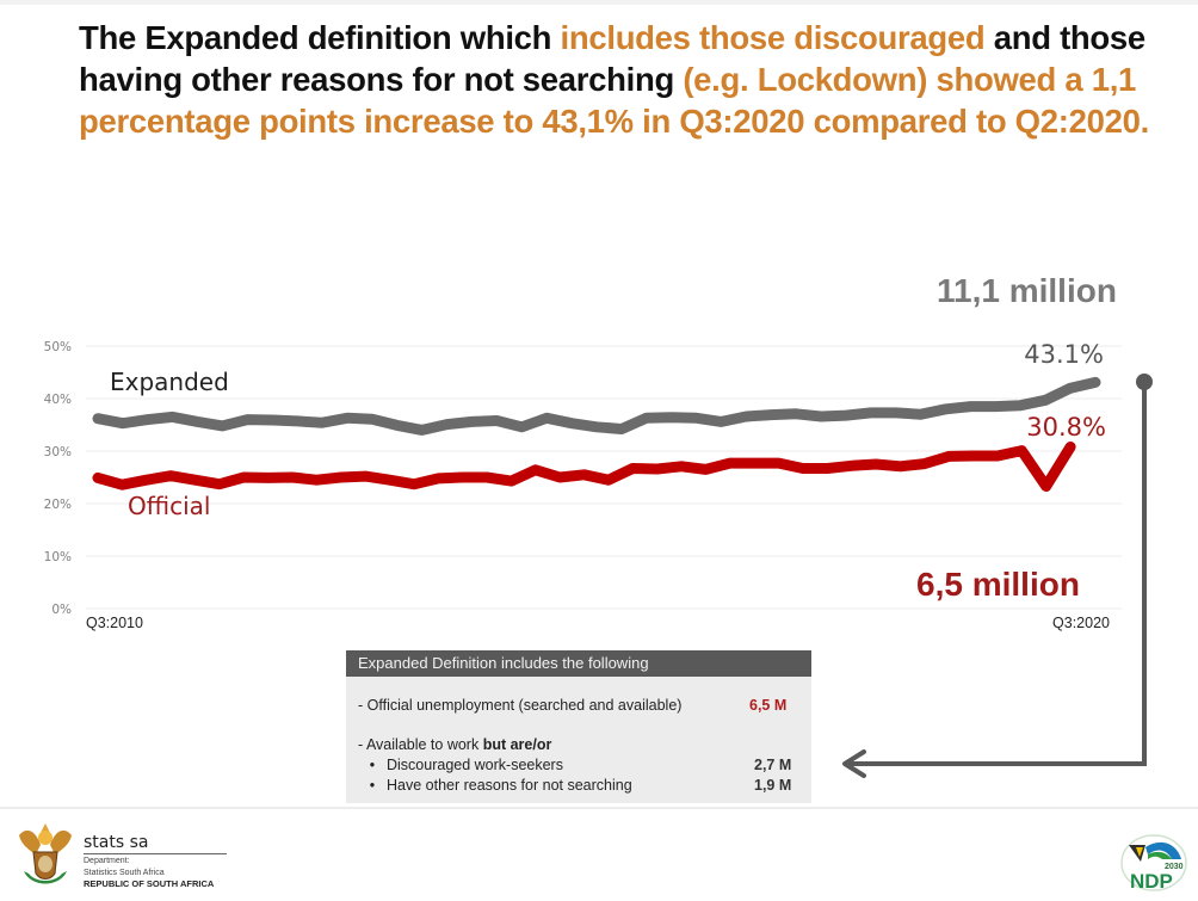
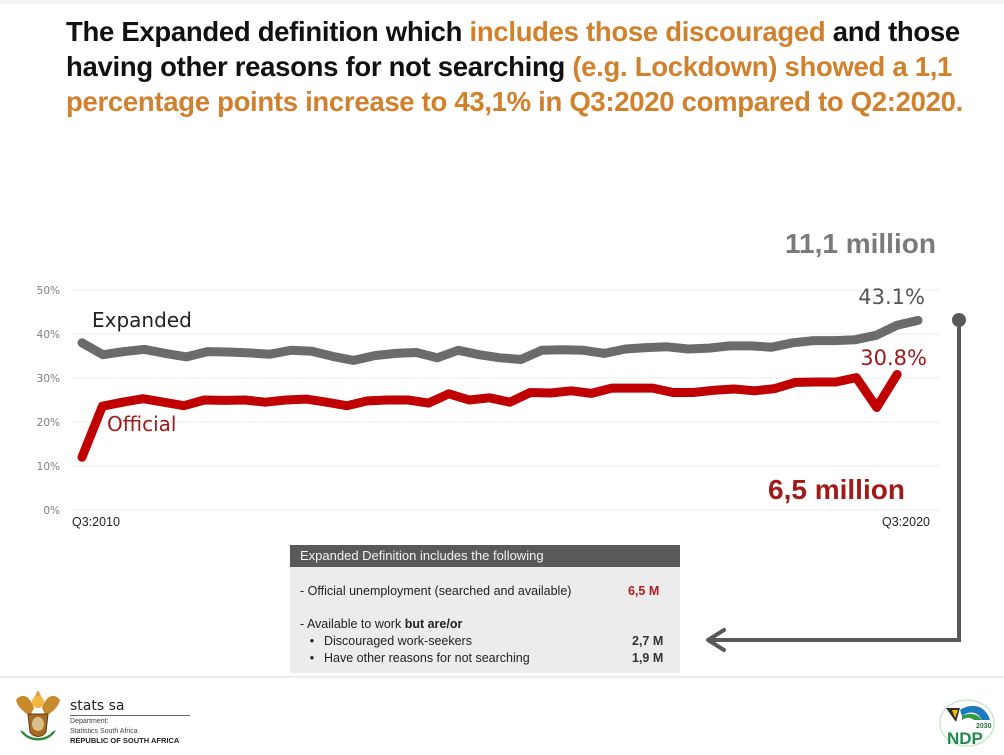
Expanded/Q3:2010: 36% -> 38%
Official/Q3:2010: 25% -> 12%
